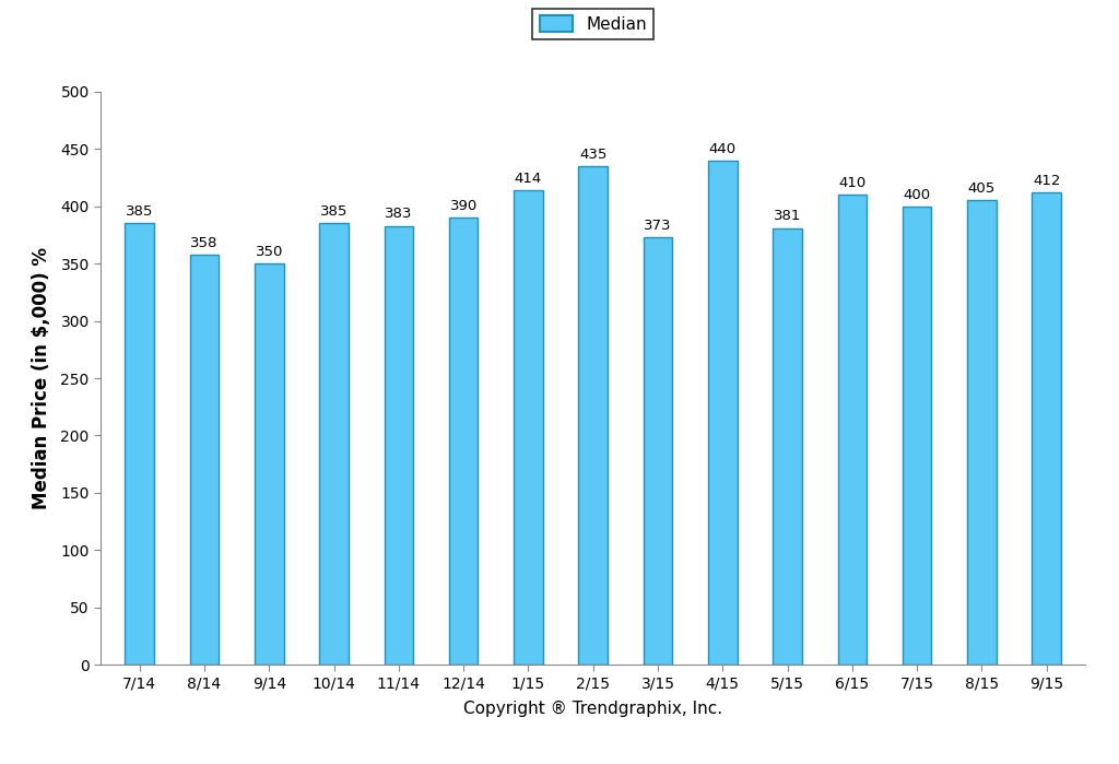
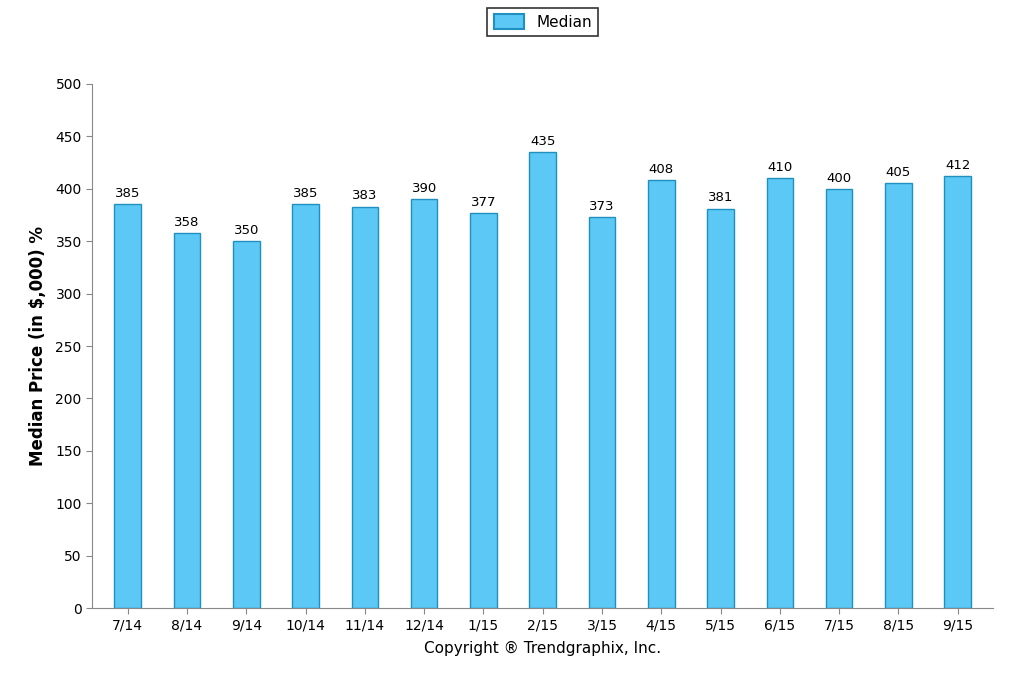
1/15: 414 -> 377
4/15: 440 -> 408
